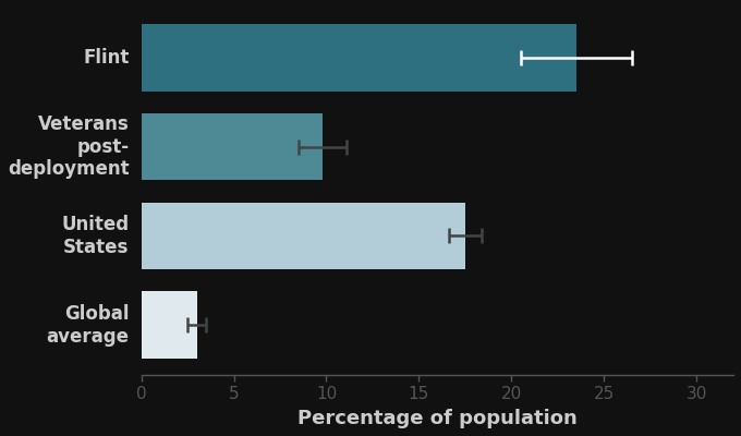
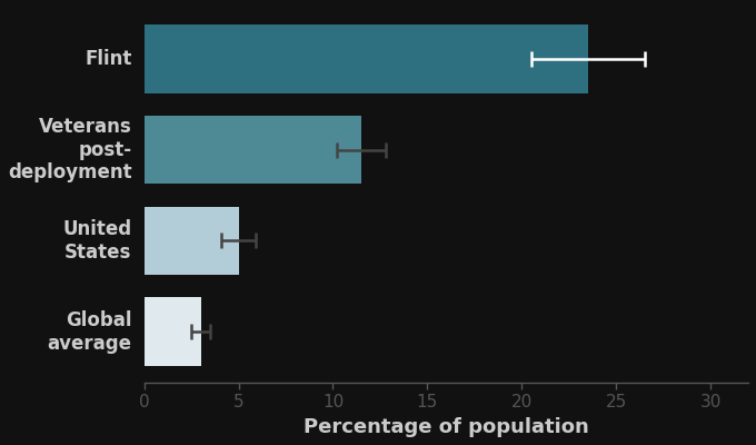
Veterans post- deployment: 9.8 -> 11.5
United States: 17.5 -> 5.0
